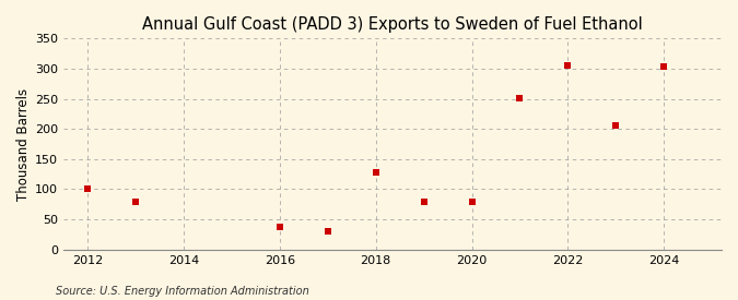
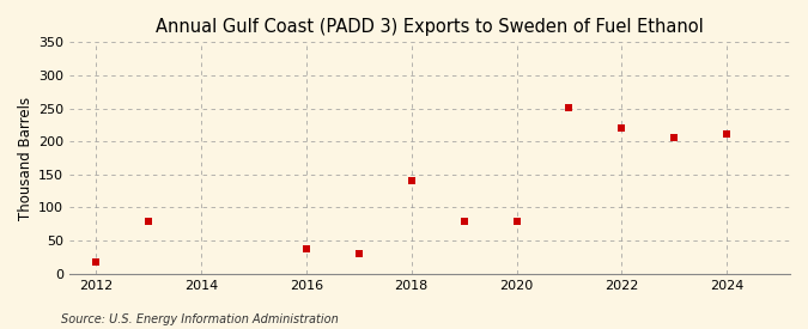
2012: 100 -> 18
2018: 127 -> 140
2022: 306 -> 220
2024: 303 -> 212
